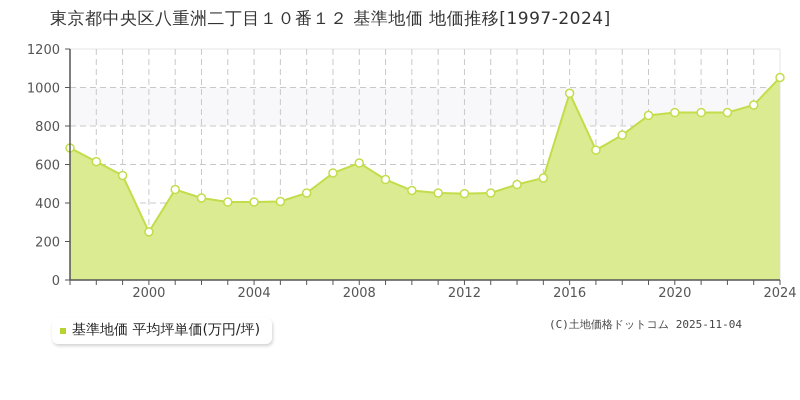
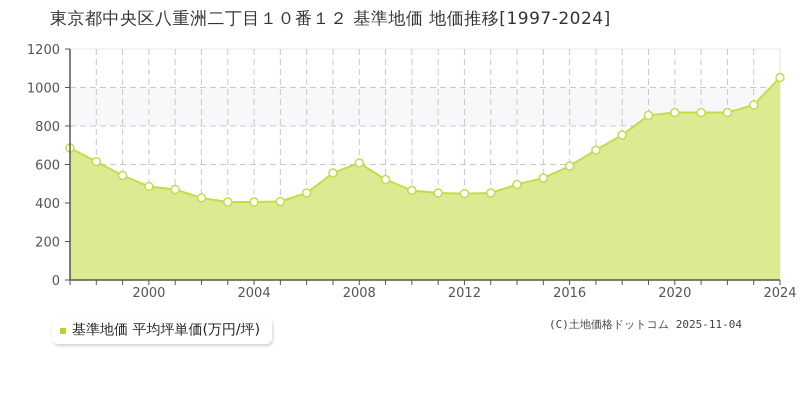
2000: 250 -> 490
2016: 970 -> 590
